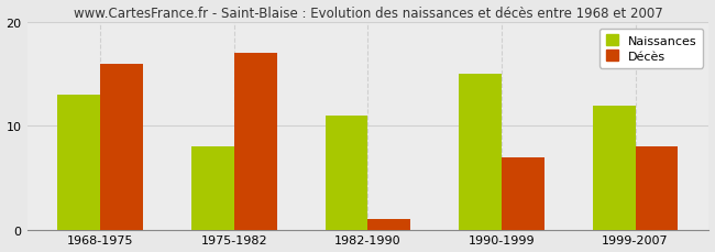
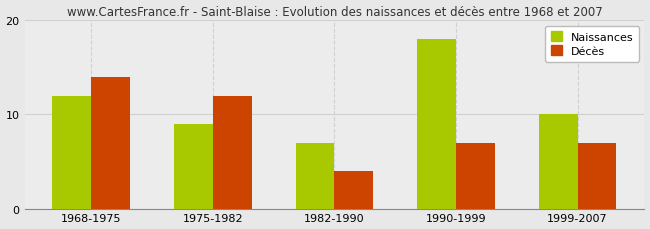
Naissances/1968-1975: 13 -> 12
Décès/1968-1975: 16 -> 14
Naissances/1975-1982: 8 -> 9
Décès/1975-1982: 17 -> 12
Naissances/1982-1990: 11 -> 7
Décès/1982-1990: 1 -> 4
Naissances/1990-1999: 15 -> 18
Naissances/1999-2007: 12 -> 10
Décès/1999-2007: 8 -> 7
